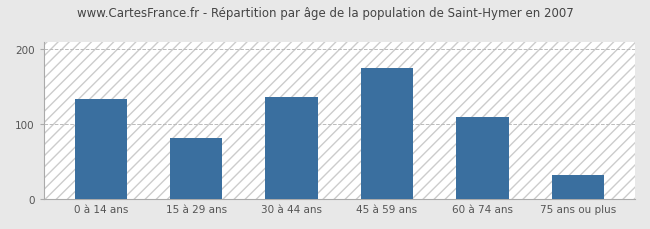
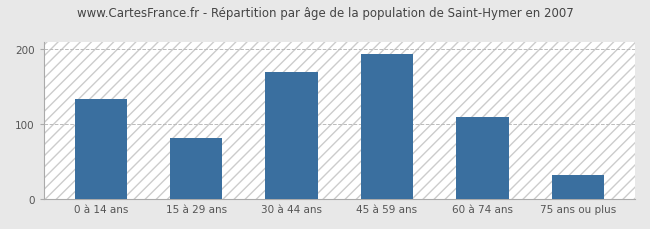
30 à 44 ans: 136 -> 170
45 à 59 ans: 175 -> 194
